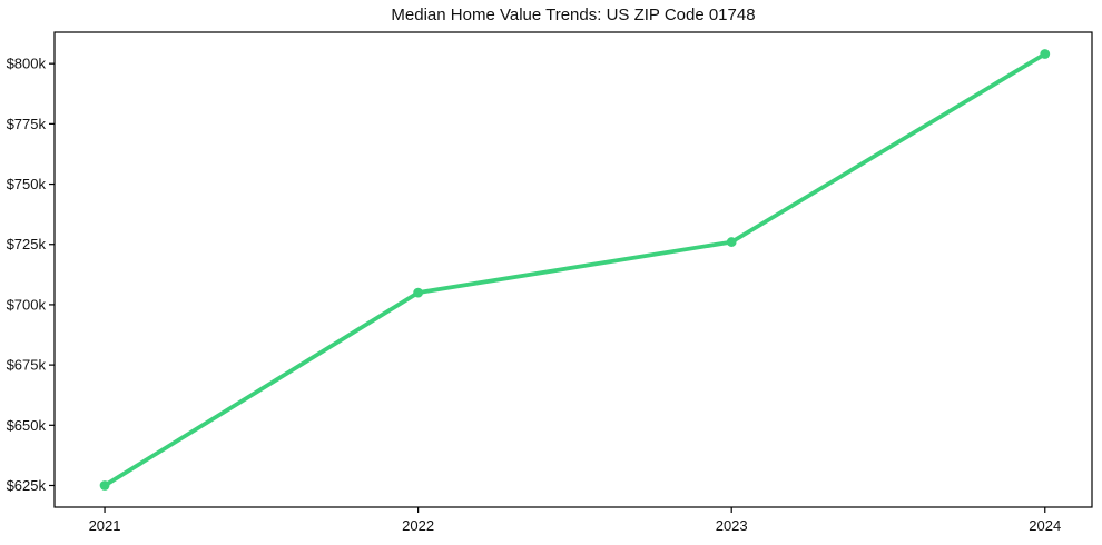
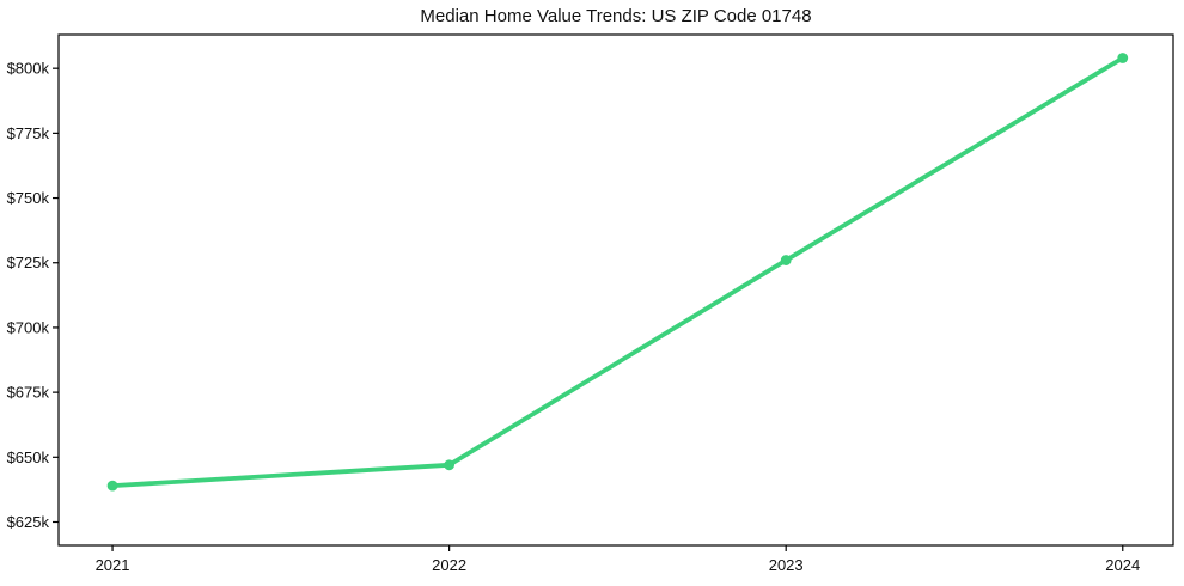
2021: $625k -> $639k
2022: $705k -> $647k
